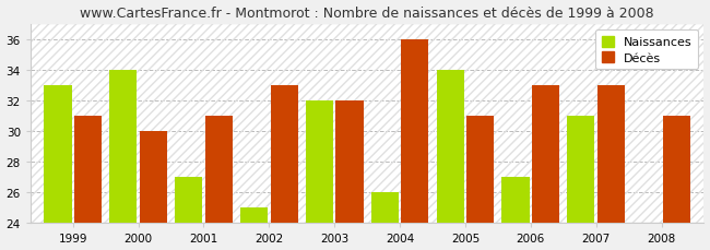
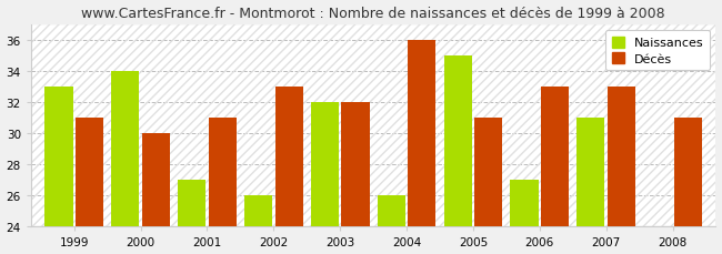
Naissances/2002: 25 -> 26
Naissances/2005: 34 -> 35
